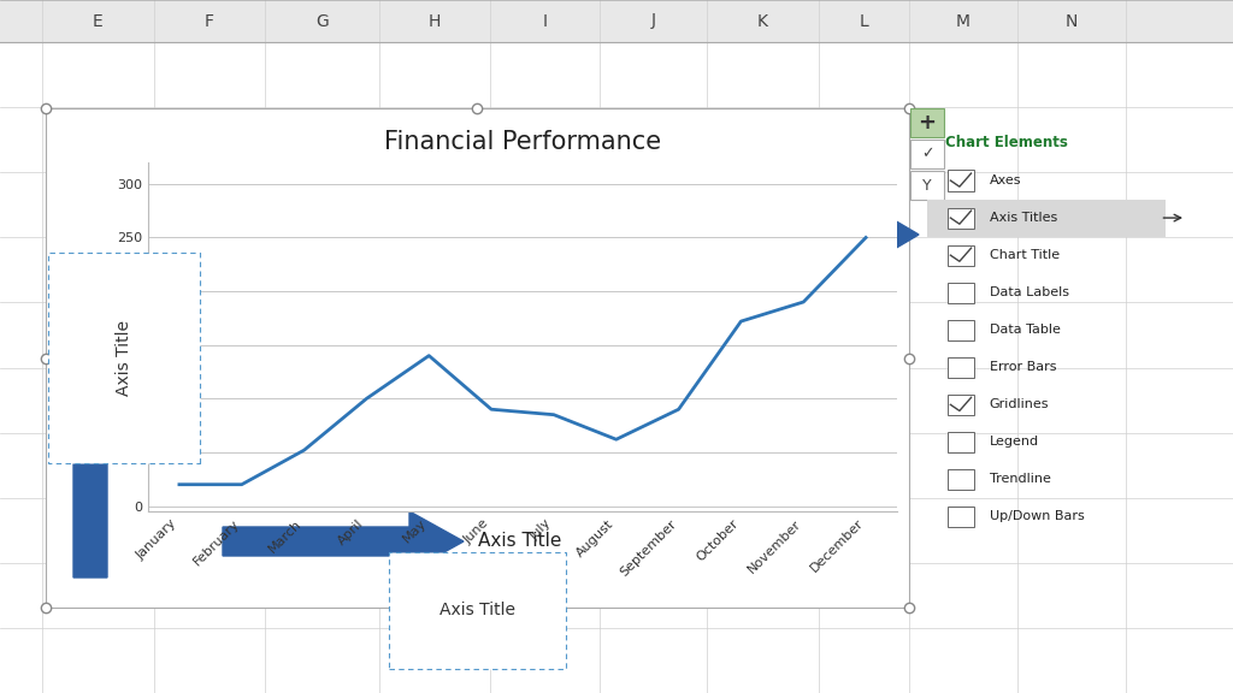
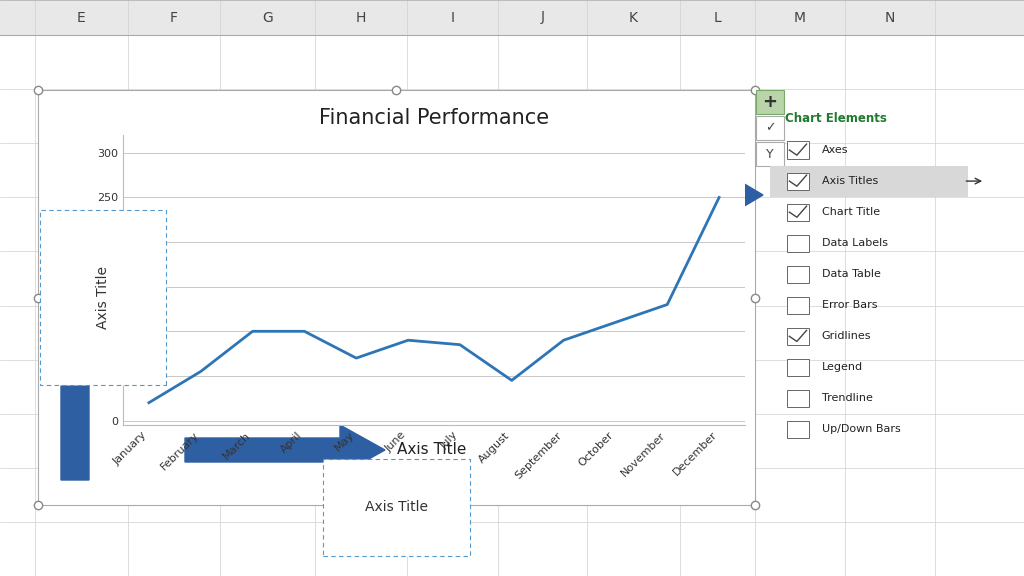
Financial Performance/February: 20 -> 55
Financial Performance/March: 52 -> 100
Financial Performance/May: 140 -> 70
Financial Performance/August: 62 -> 45
Financial Performance/October: 172 -> 110
Financial Performance/November: 190 -> 130
